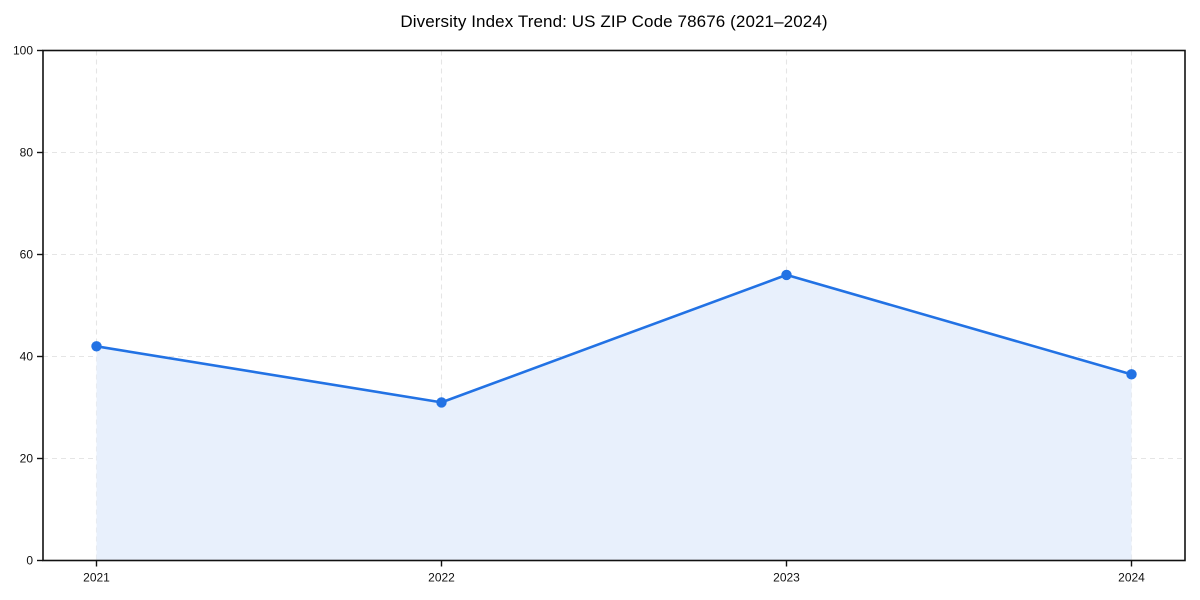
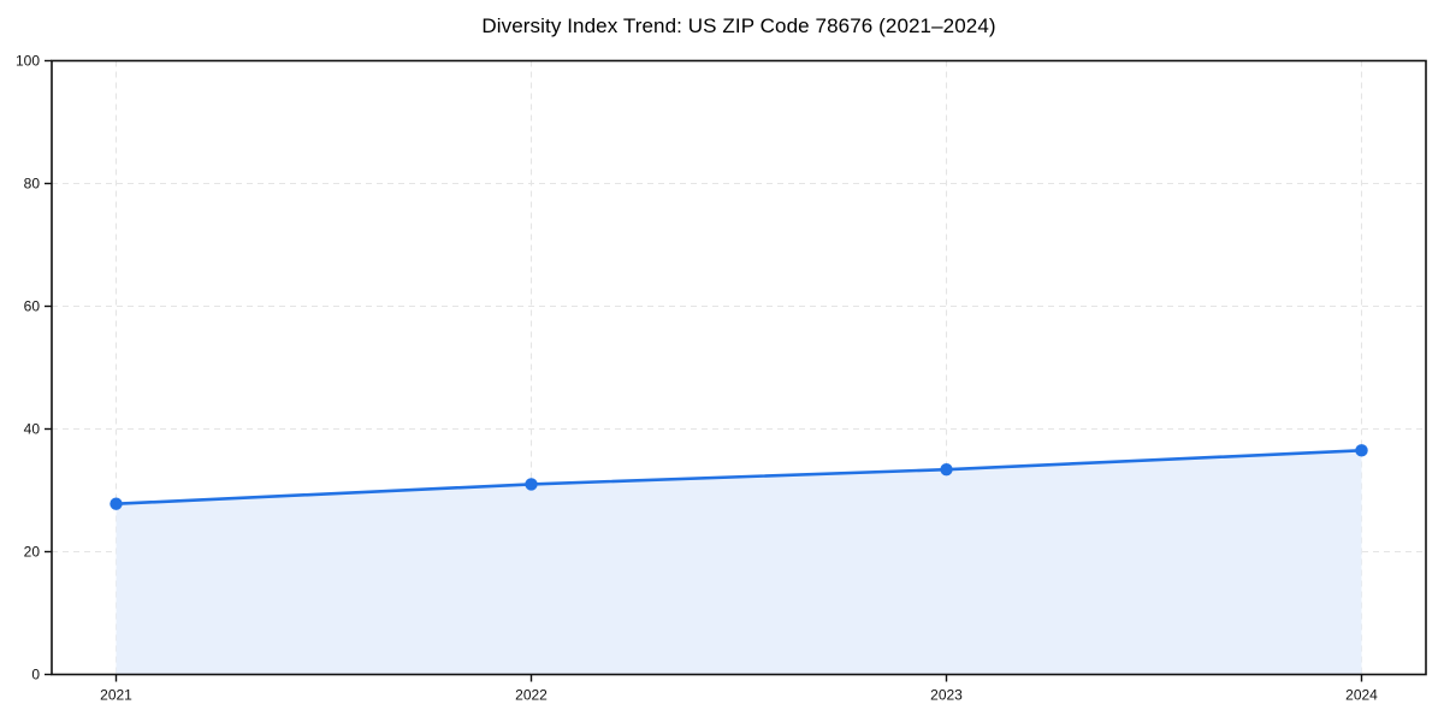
2021: 42 -> 28
2023: 56 -> 33
